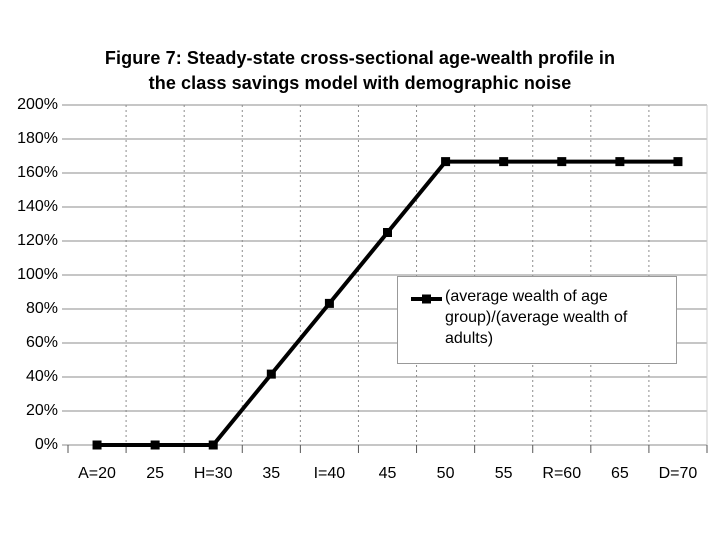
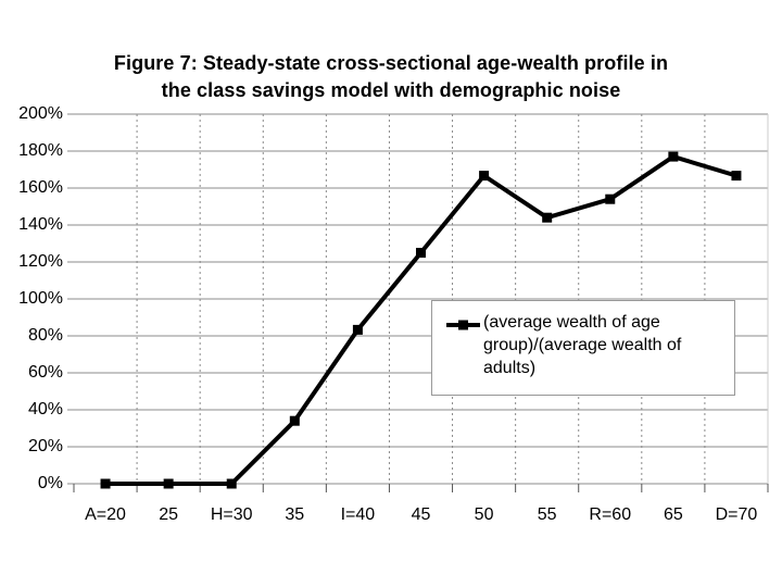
35: 42% -> 34%
55: 167% -> 144%
R=60: 167% -> 154%
65: 167% -> 177%
